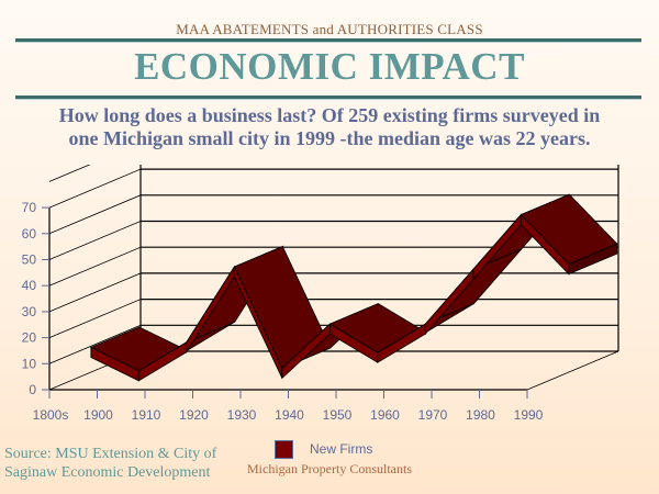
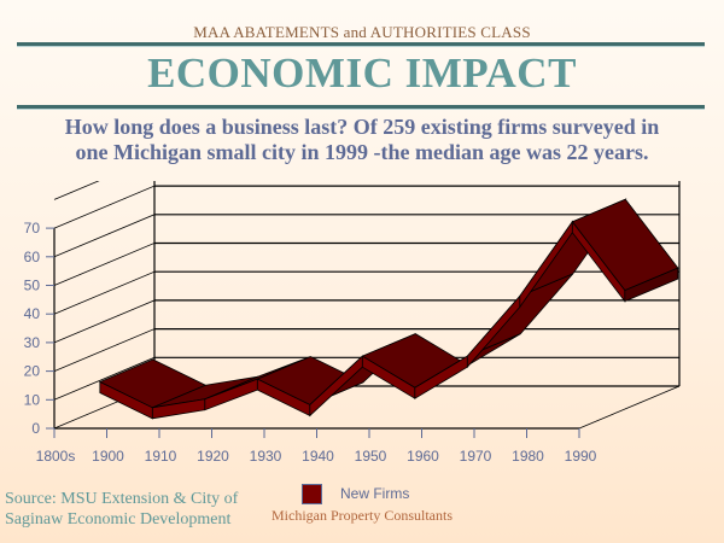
1910: 15 -> 7
1920: 44 -> 14
1980: 64 -> 69
